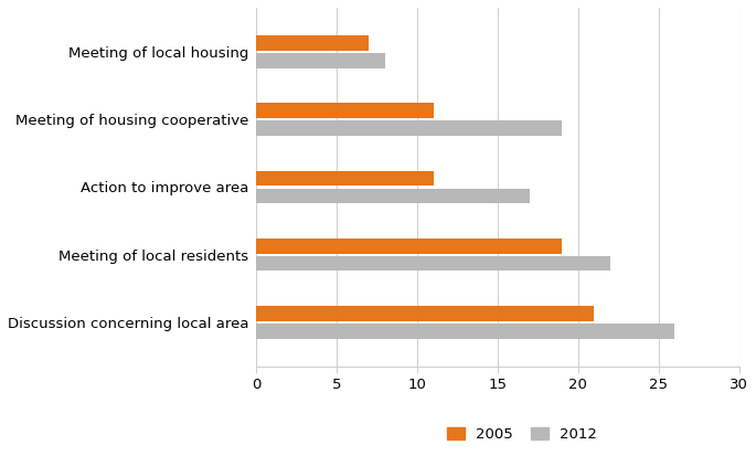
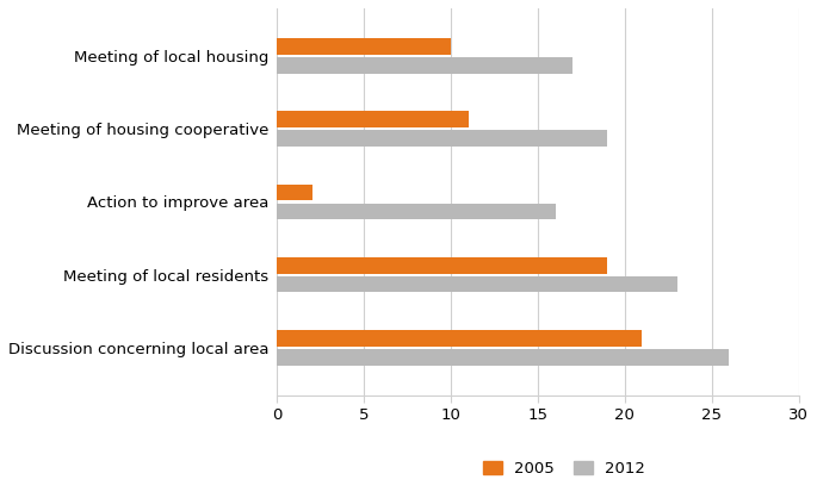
2005/Meeting of local housing: 7 -> 10
2012/Meeting of local housing: 8 -> 17
2005/Action to improve area: 11 -> 2
2012/Action to improve area: 17 -> 16
2012/Meeting of local residents: 22 -> 23
